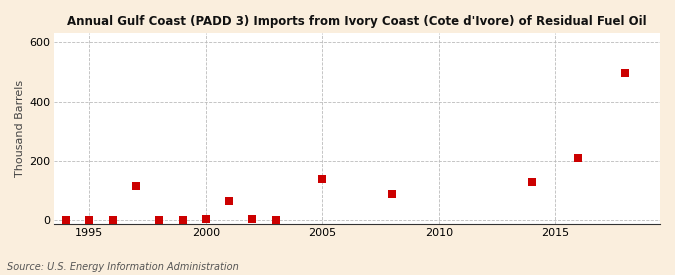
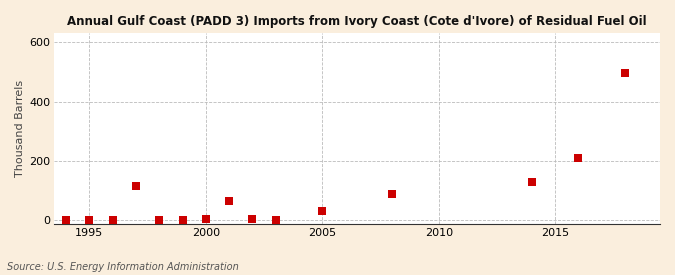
2005: 140 -> 30
